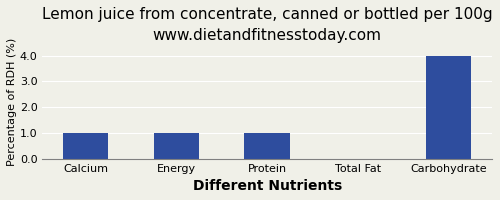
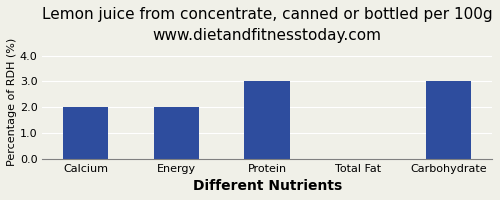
Calcium: 1 -> 2
Energy: 1 -> 2
Protein: 1 -> 3
Carbohydrate: 4 -> 3
